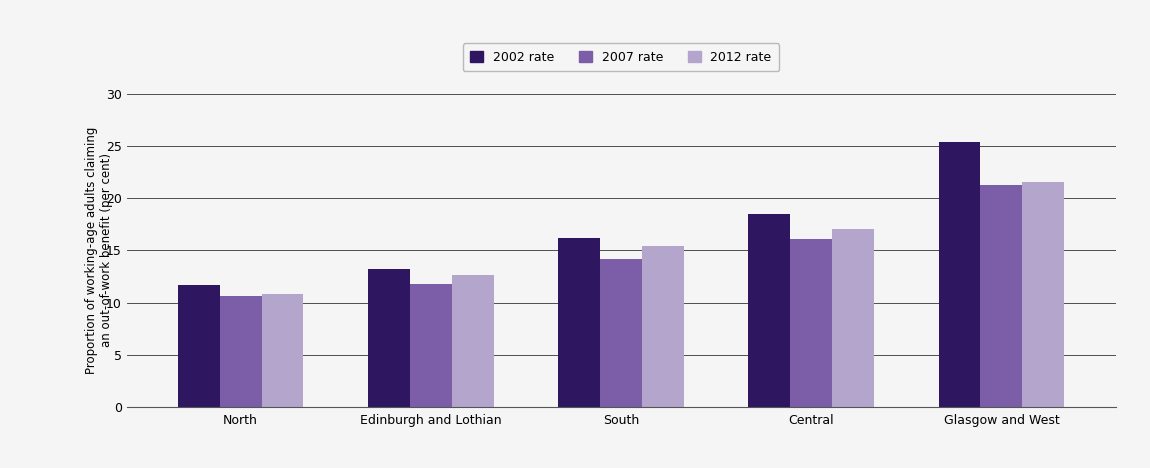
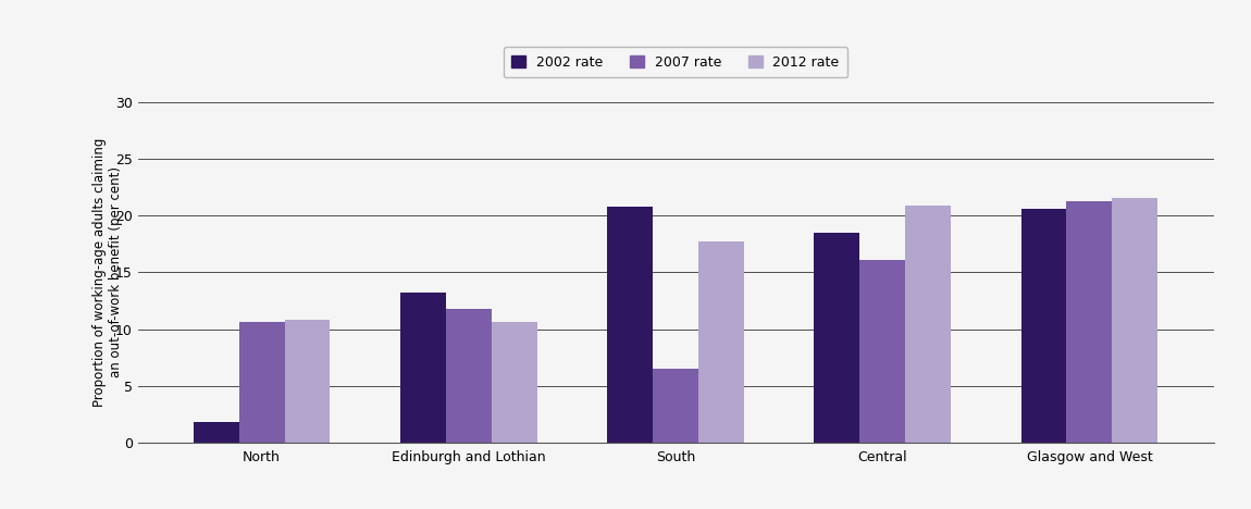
2002 rate/North: 11.7 -> 1.8
2012 rate/Edinburgh and Lothian: 12.6 -> 10.6
2002 rate/South: 16.2 -> 20.8
2007 rate/South: 14.2 -> 6.5
2012 rate/South: 15.4 -> 17.7
2012 rate/Central: 17.0 -> 20.9
2002 rate/Glasgow and West: 25.4 -> 20.6
